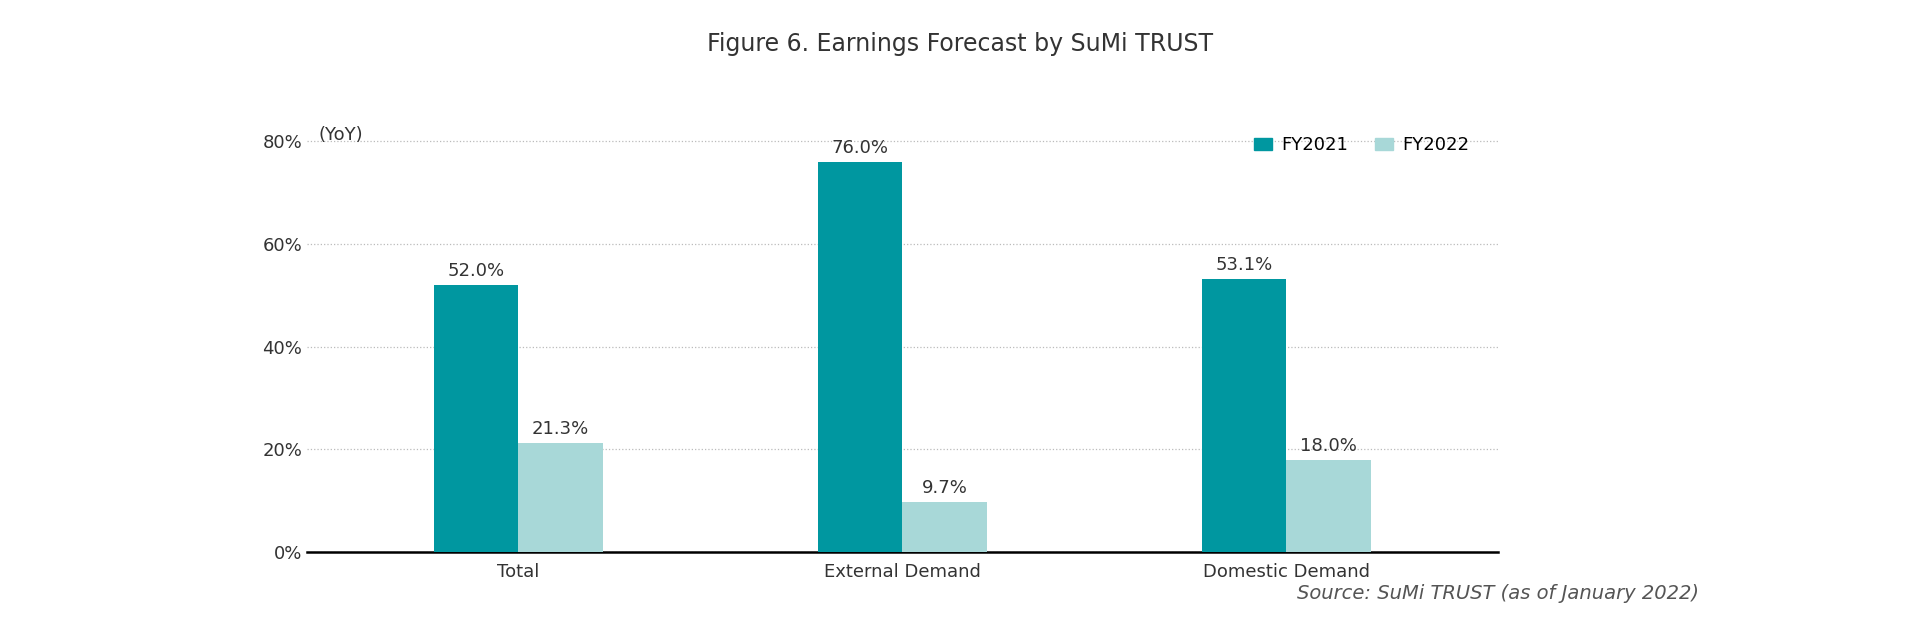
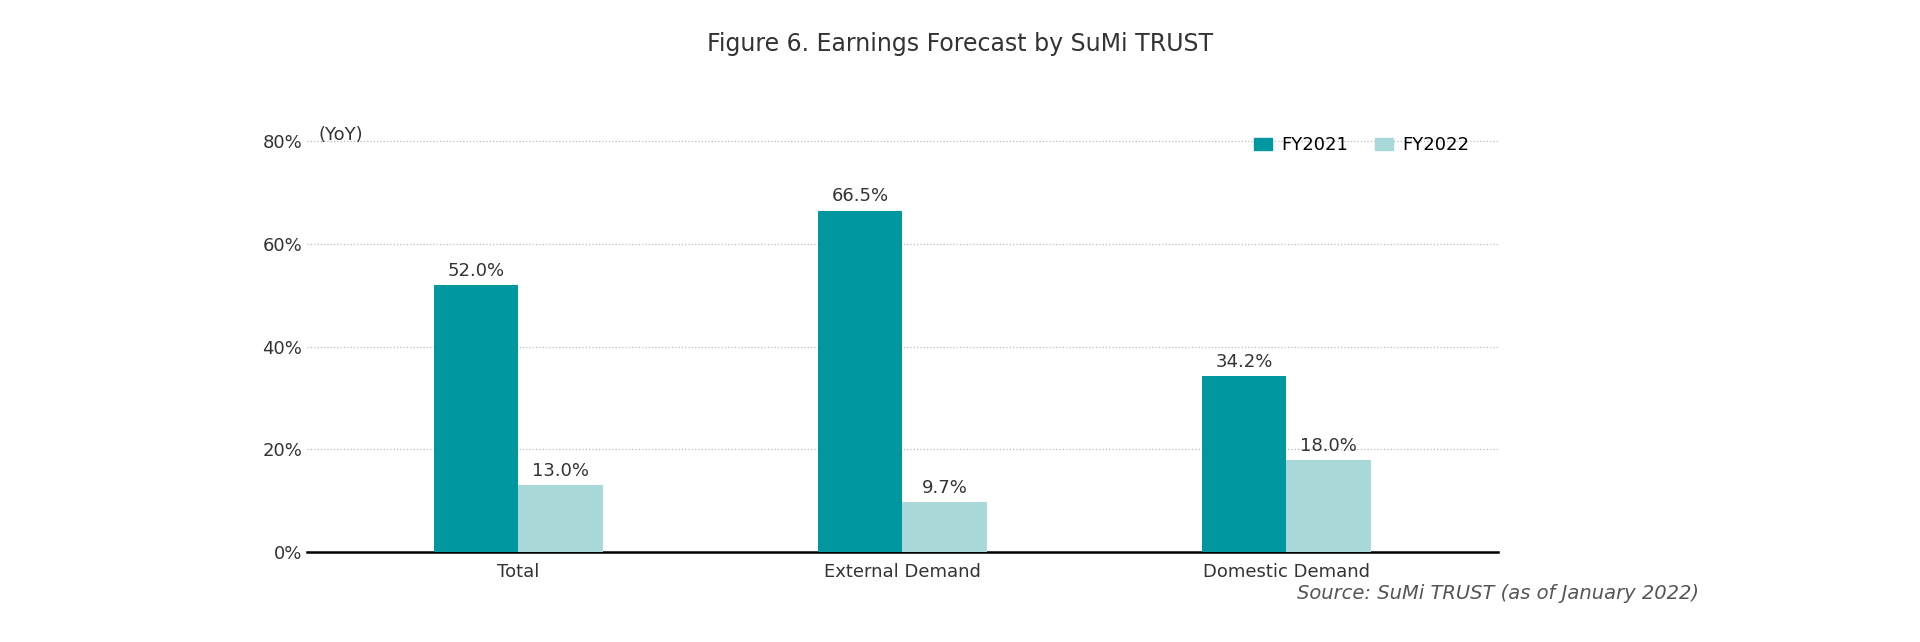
FY2022/Total: 21.3% -> 13.0%
FY2021/External Demand: 76.0% -> 66.5%
FY2021/Domestic Demand: 53.1% -> 34.2%
